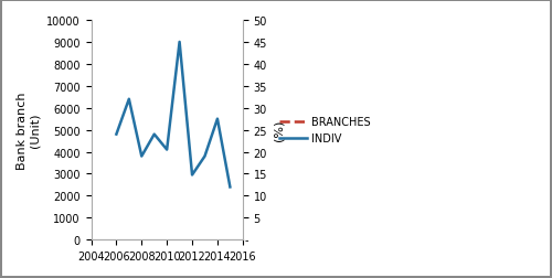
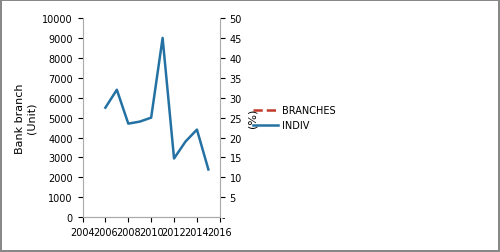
INDIV/2006: 4800 -> 5500
INDIV/2008: 3800 -> 4700
INDIV/2010: 4100 -> 5000
INDIV/2014: 5500 -> 4400
